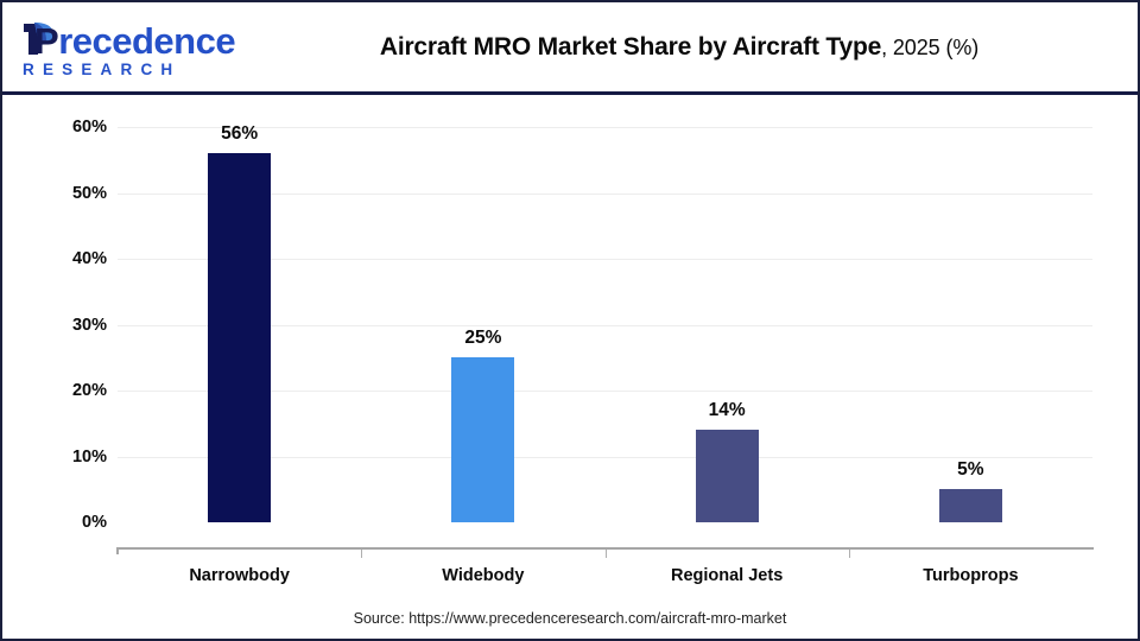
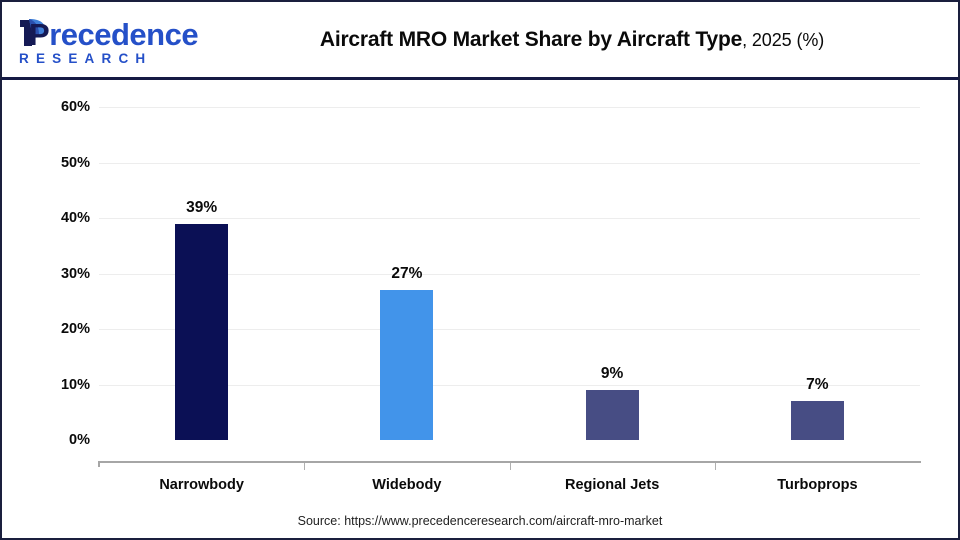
Narrowbody: 56% -> 39%
Widebody: 25% -> 27%
Regional Jets: 14% -> 9%
Turboprops: 5% -> 7%
